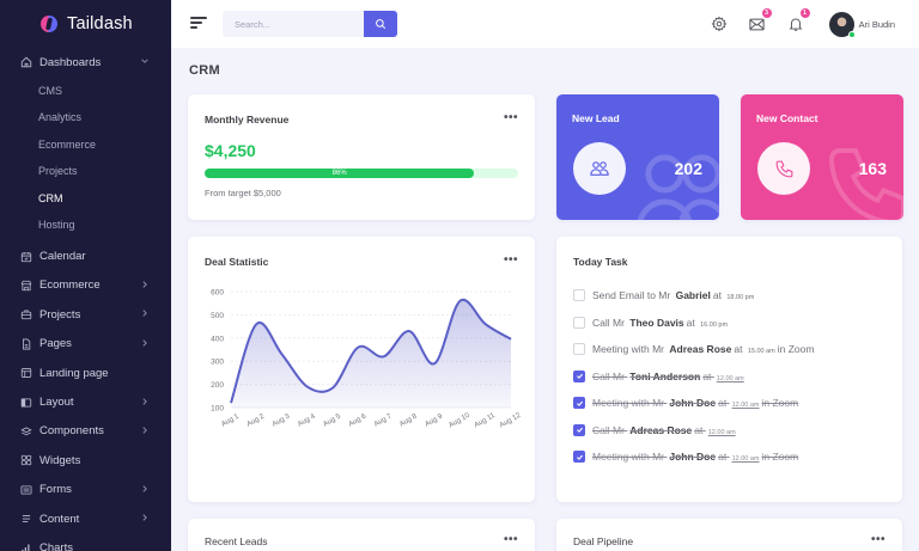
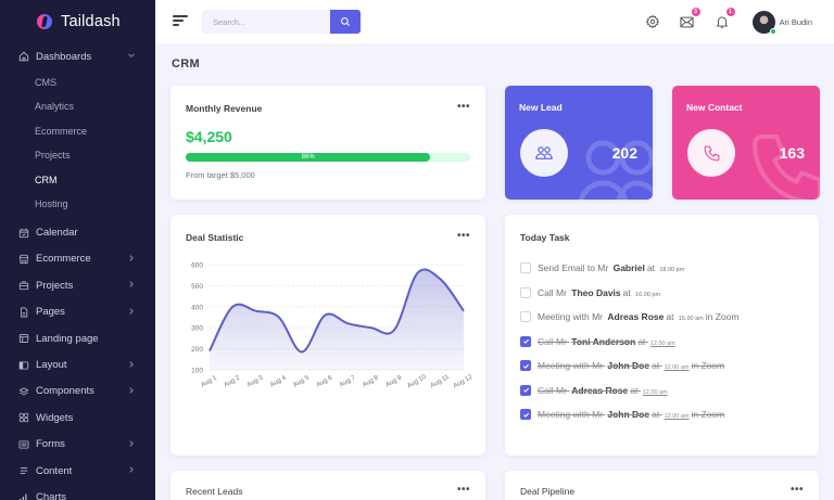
Aug 1: 120 -> 190
Aug 2: 460 -> 400
Aug 3: 330 -> 380
Aug 4: 190 -> 350
Aug 8: 430 -> 300
Aug 11: 460 -> 530
Aug 12: 400 -> 380
